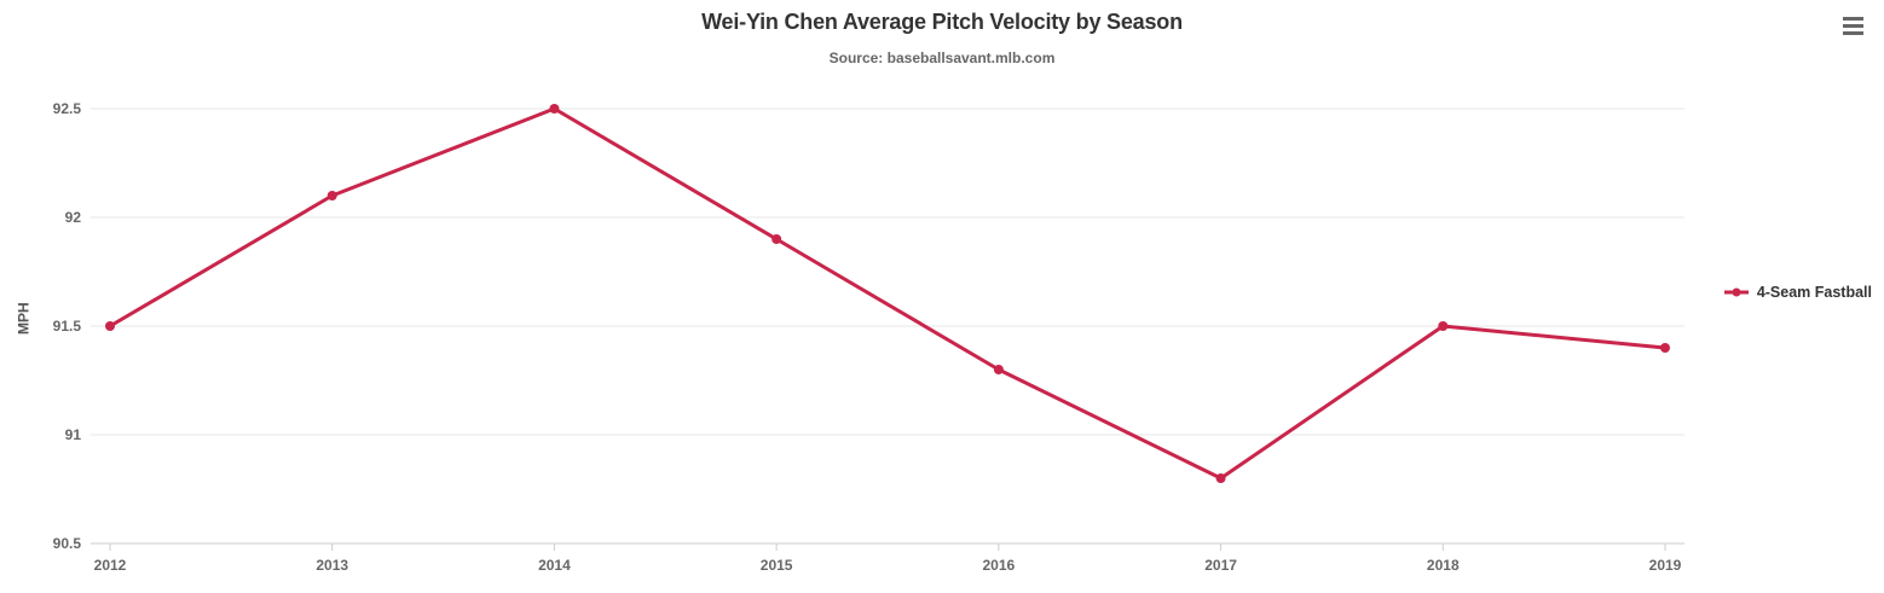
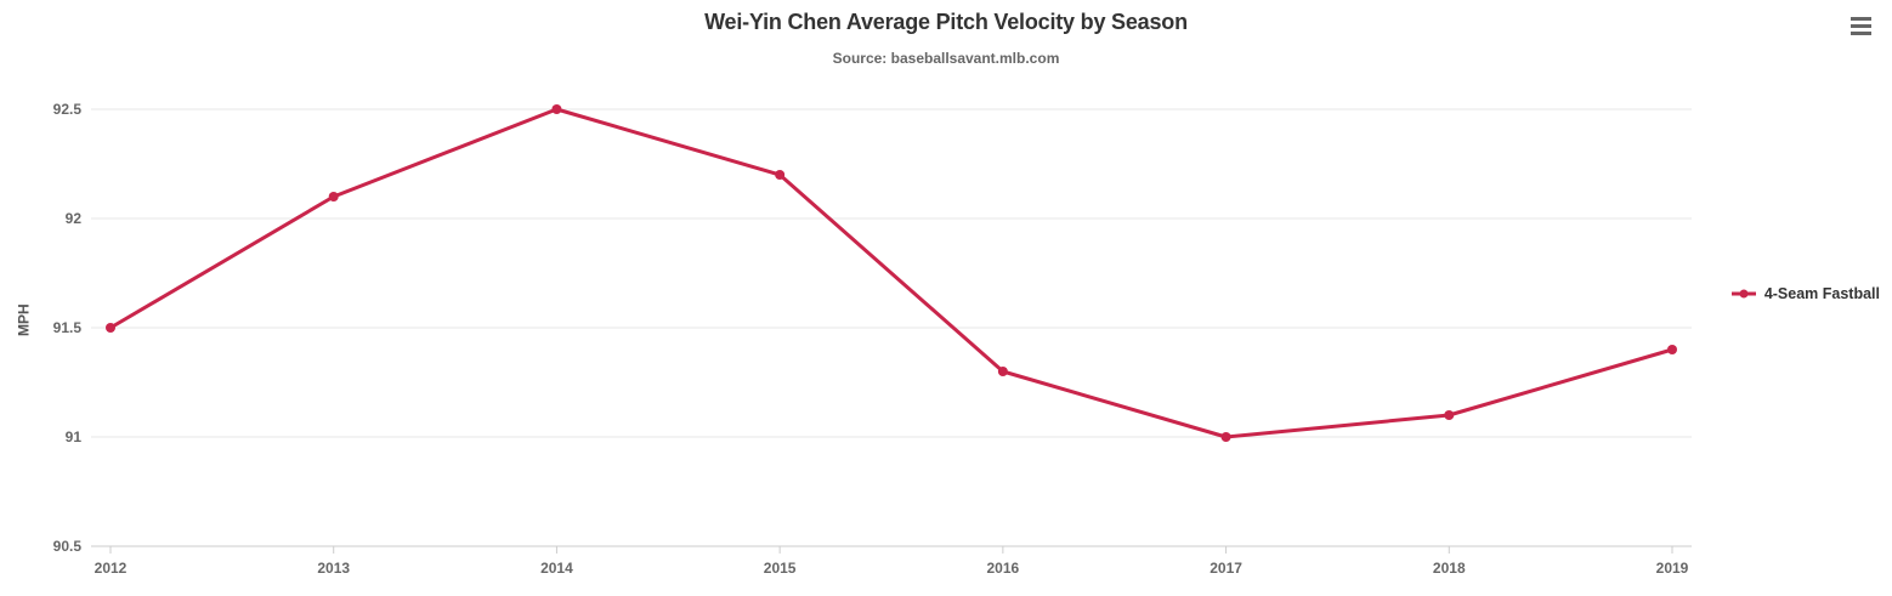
2015: 91.9 -> 92.2
2017: 90.8 -> 91.0
2018: 91.5 -> 91.1
